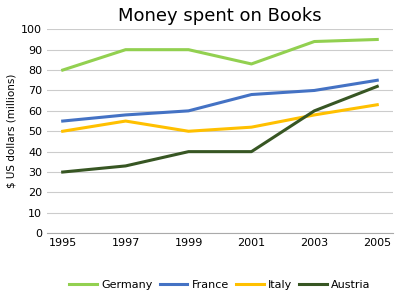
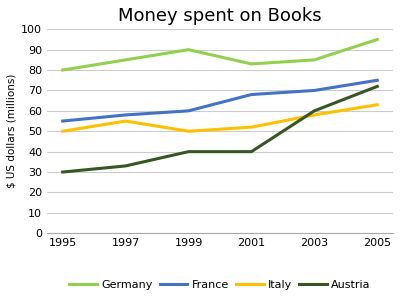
Germany/1997: 90 -> 85
Germany/2003: 94 -> 85
